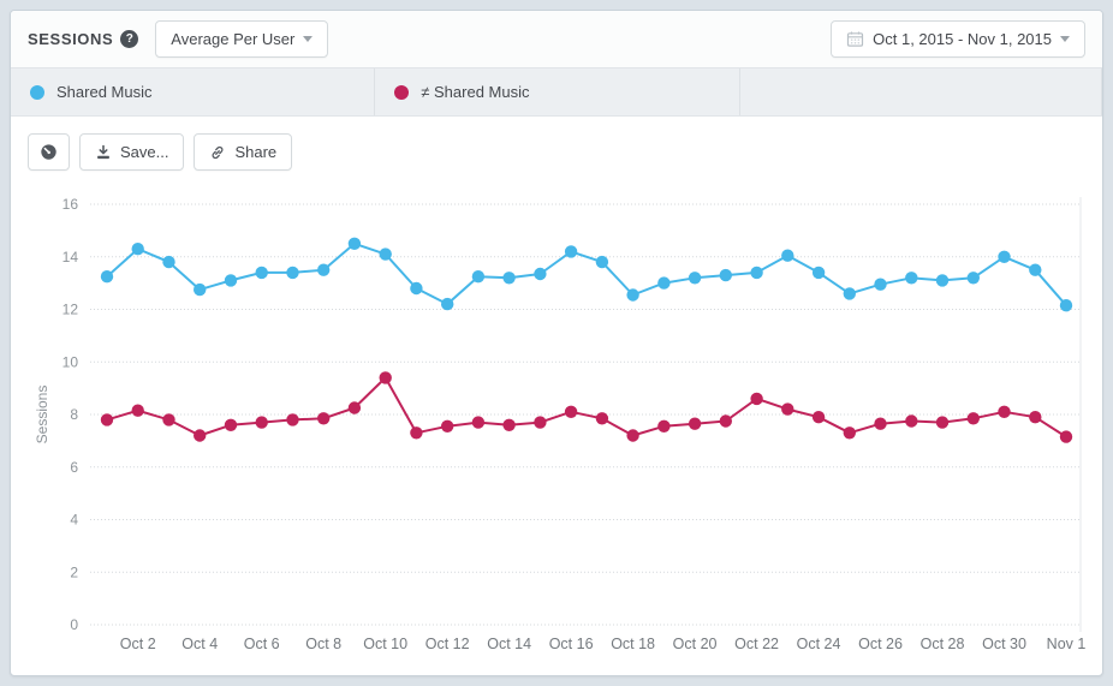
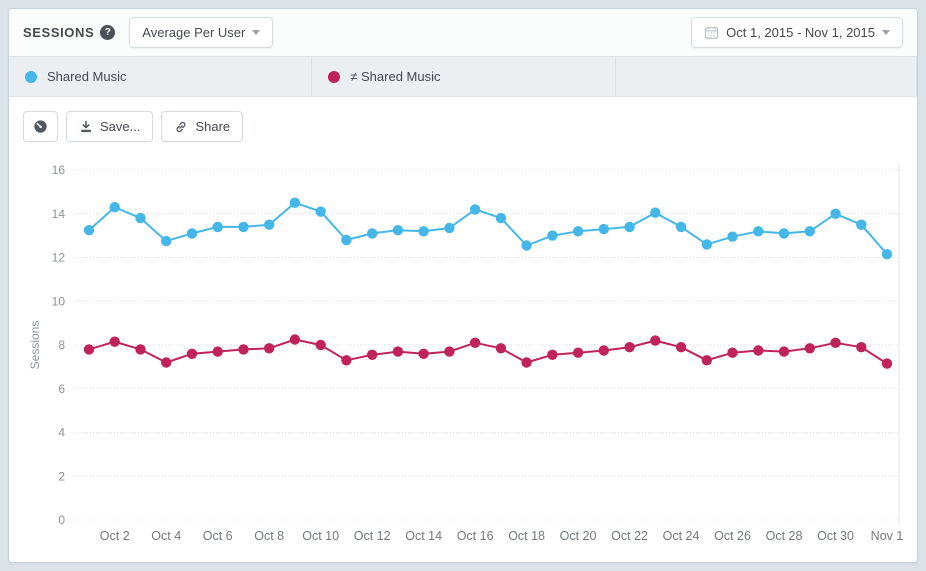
≠ Shared Music/Oct 10: 9.4 -> 8.0
Shared Music/Oct 12: 12.2 -> 13.1
≠ Shared Music/Oct 22: 8.6 -> 7.9
